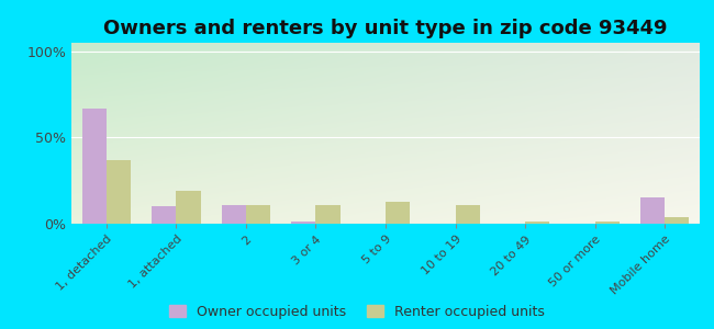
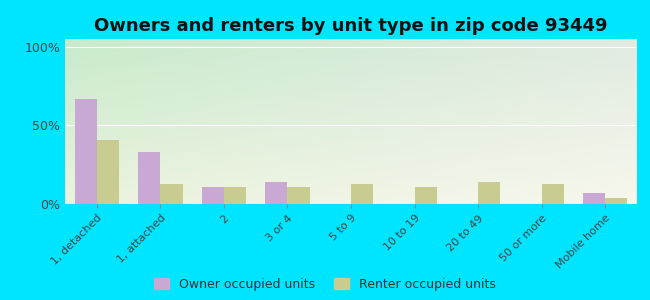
Renter occupied units/1, detached: 37% -> 41%
Owner occupied units/1, attached: 10% -> 33%
Renter occupied units/1, attached: 19% -> 13%
Owner occupied units/3 or 4: 1% -> 14%
Renter occupied units/20 to 49: 1% -> 14%
Renter occupied units/50 or more: 1% -> 13%
Owner occupied units/Mobile home: 15% -> 7%
